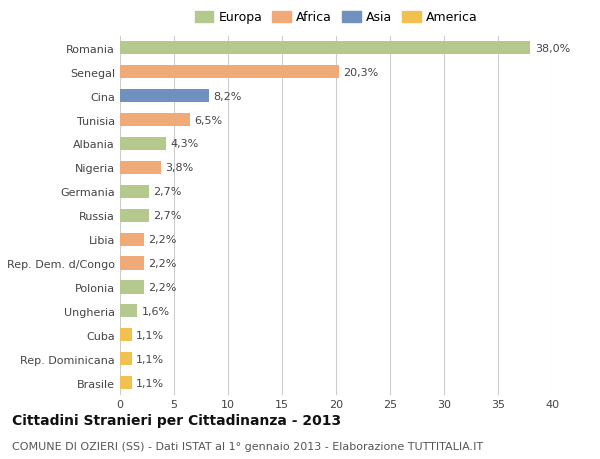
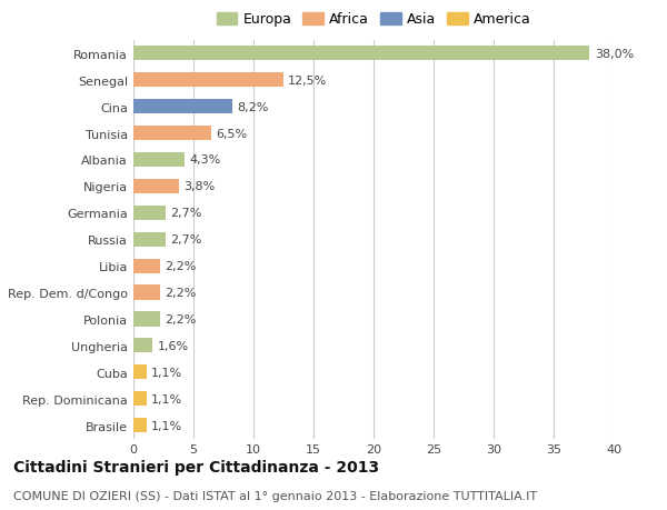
Senegal: 20,3% -> 12,5%
